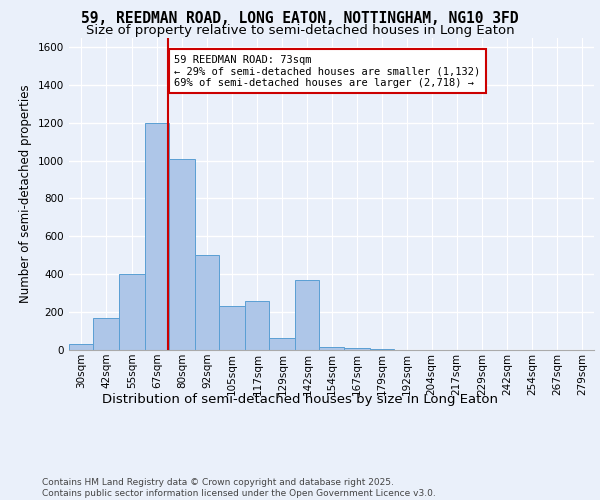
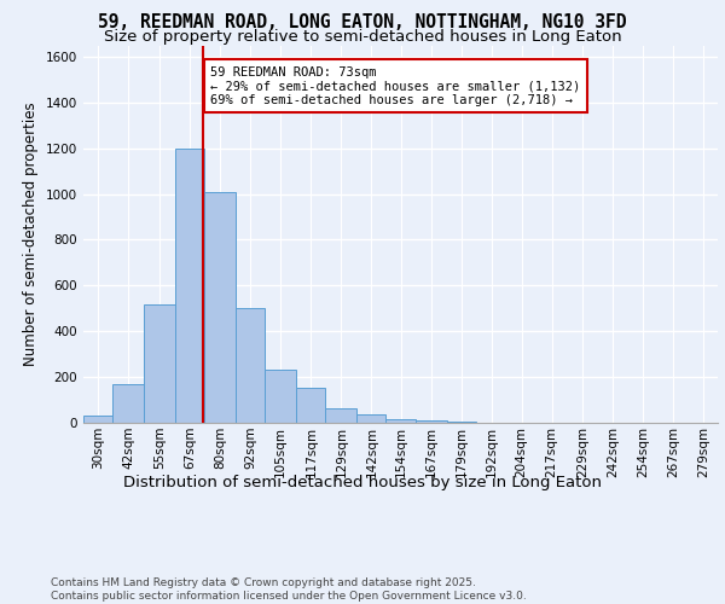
55sqm: 400 -> 520
117sqm: 260 -> 160
142sqm: 370 -> 40
